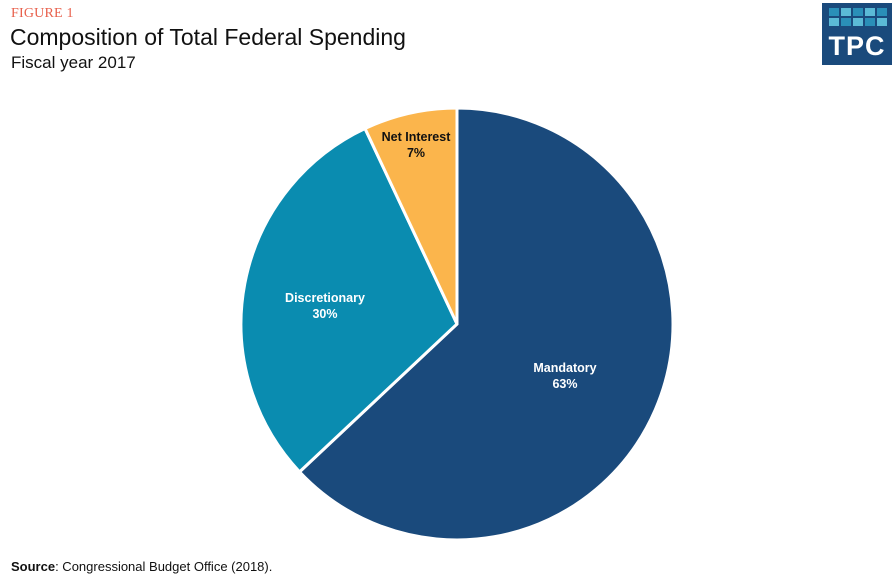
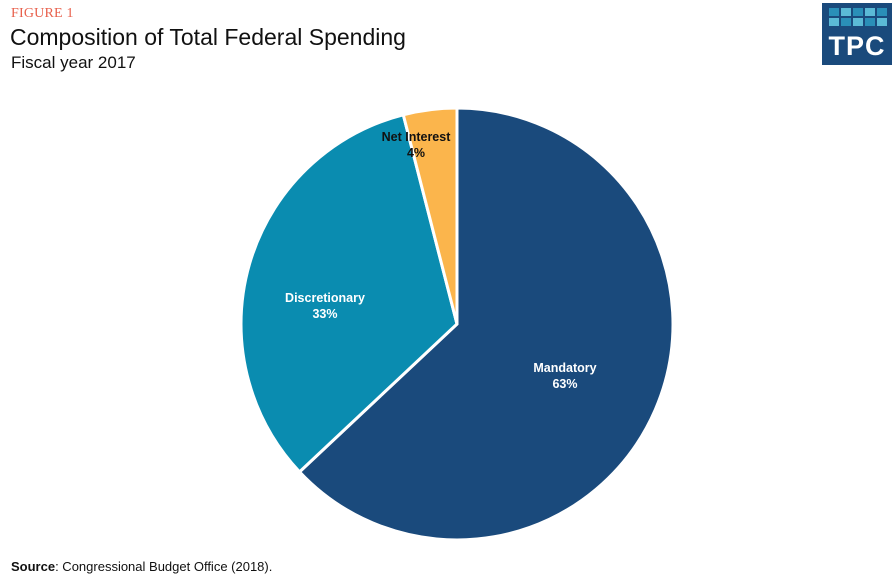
Discretionary: 30% -> 33%
Net Interest: 7% -> 4%
